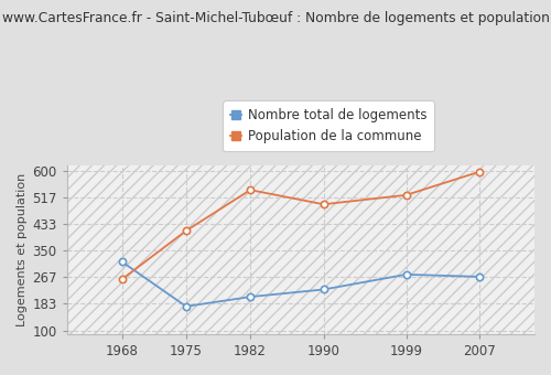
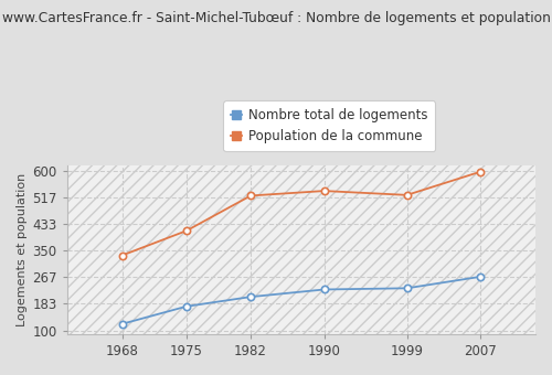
Nombre total de logements/1968: 315 -> 120
Population de la commune/1968: 260 -> 335
Population de la commune/1982: 540 -> 522
Population de la commune/1990: 495 -> 537
Nombre total de logements/1999: 275 -> 232
